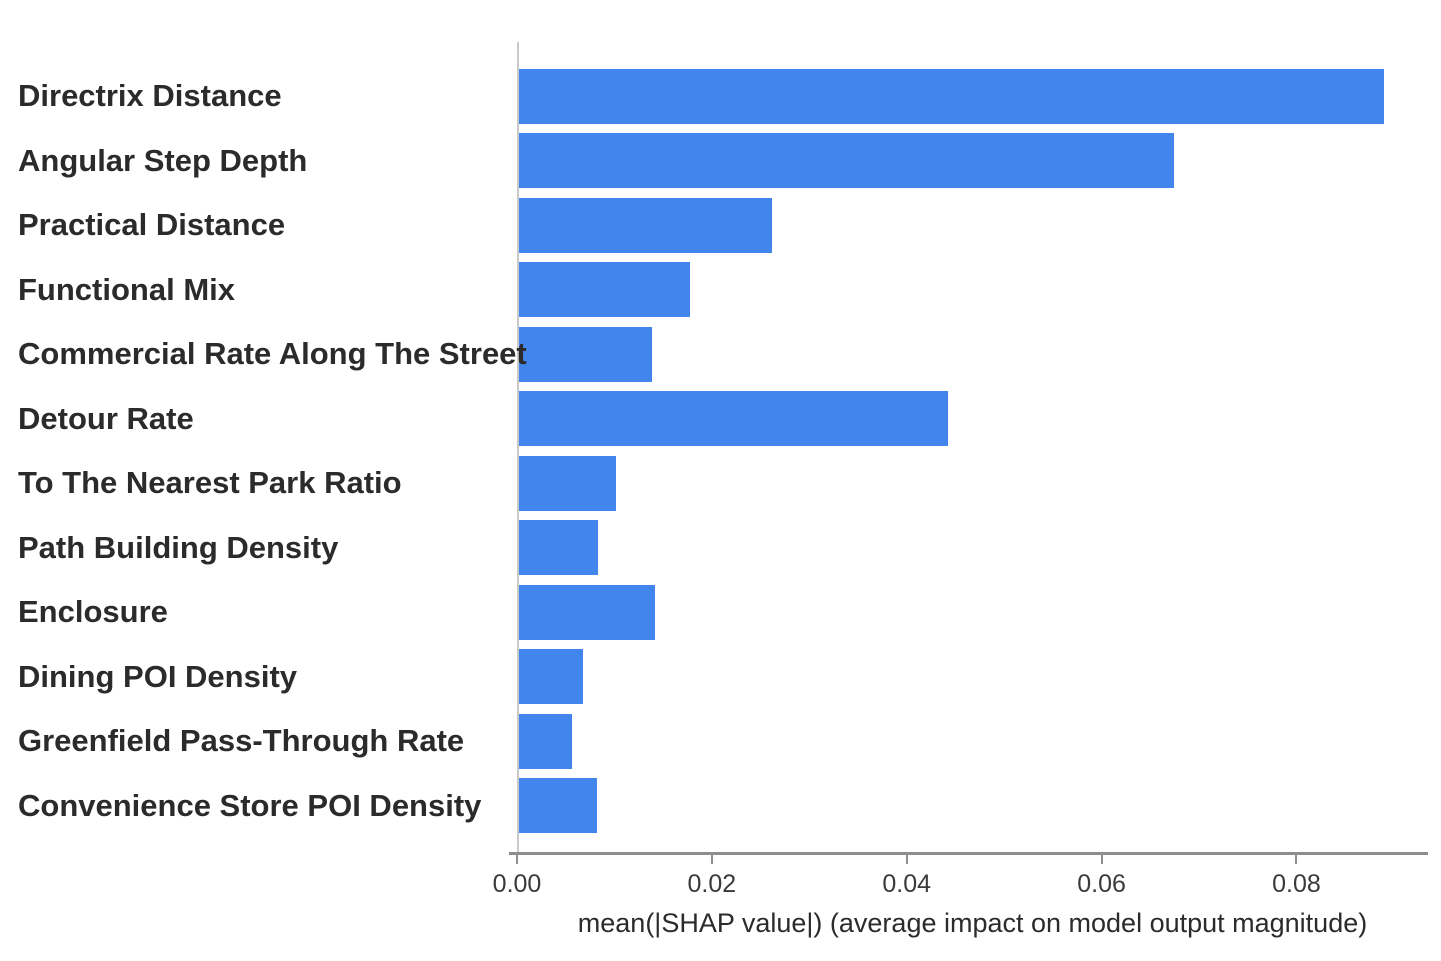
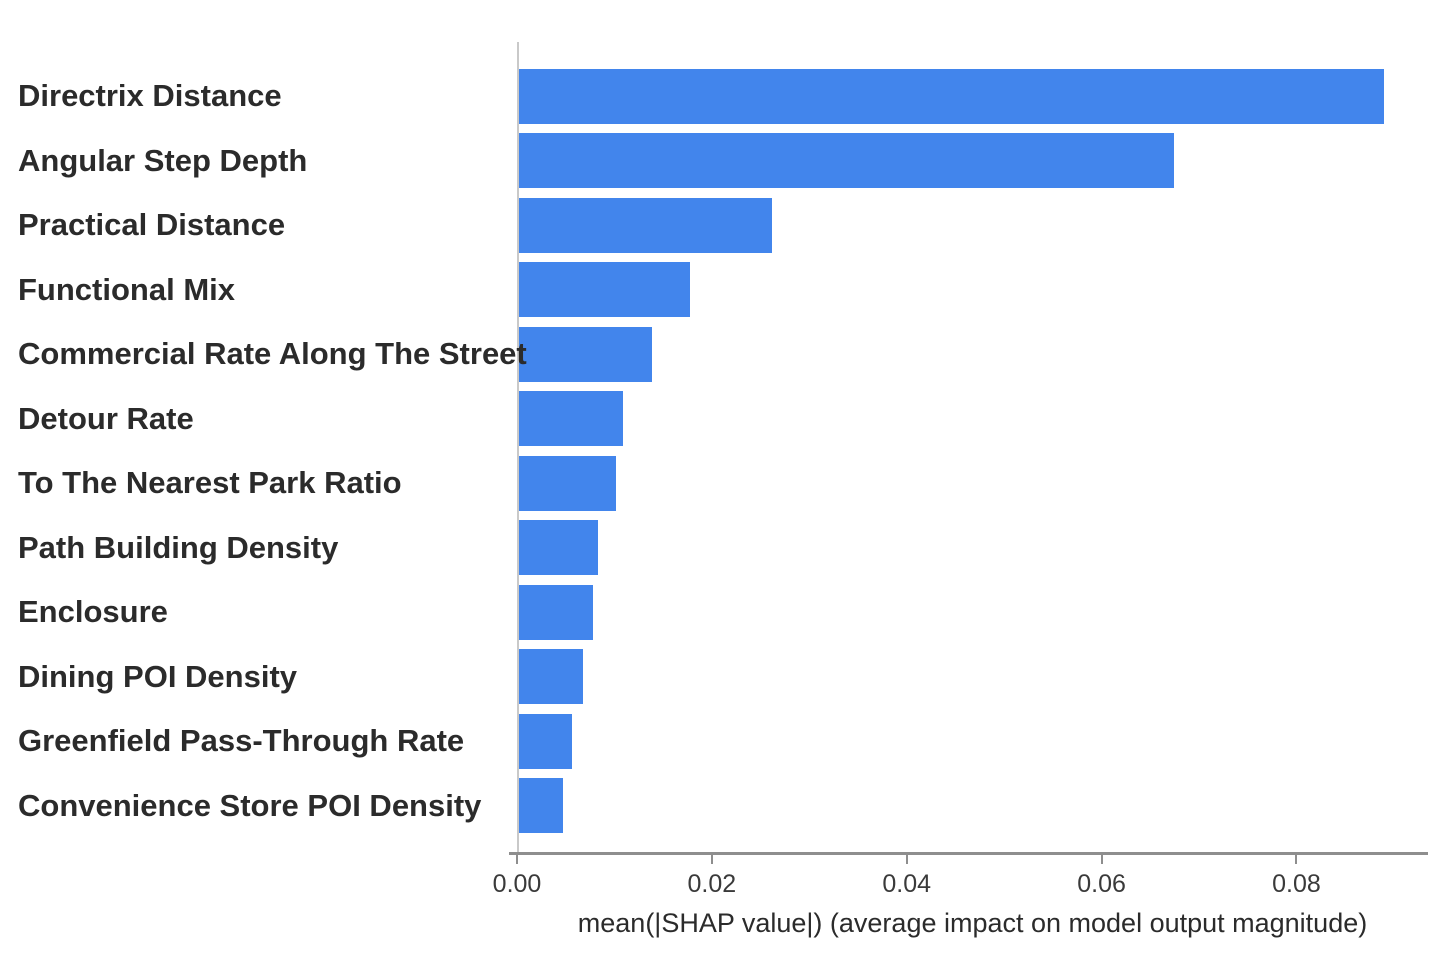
Detour Rate: 0.044 -> 0.011
Enclosure: 0.014 -> 0.008
Convenience Store POI Density: 0.008 -> 0.004
